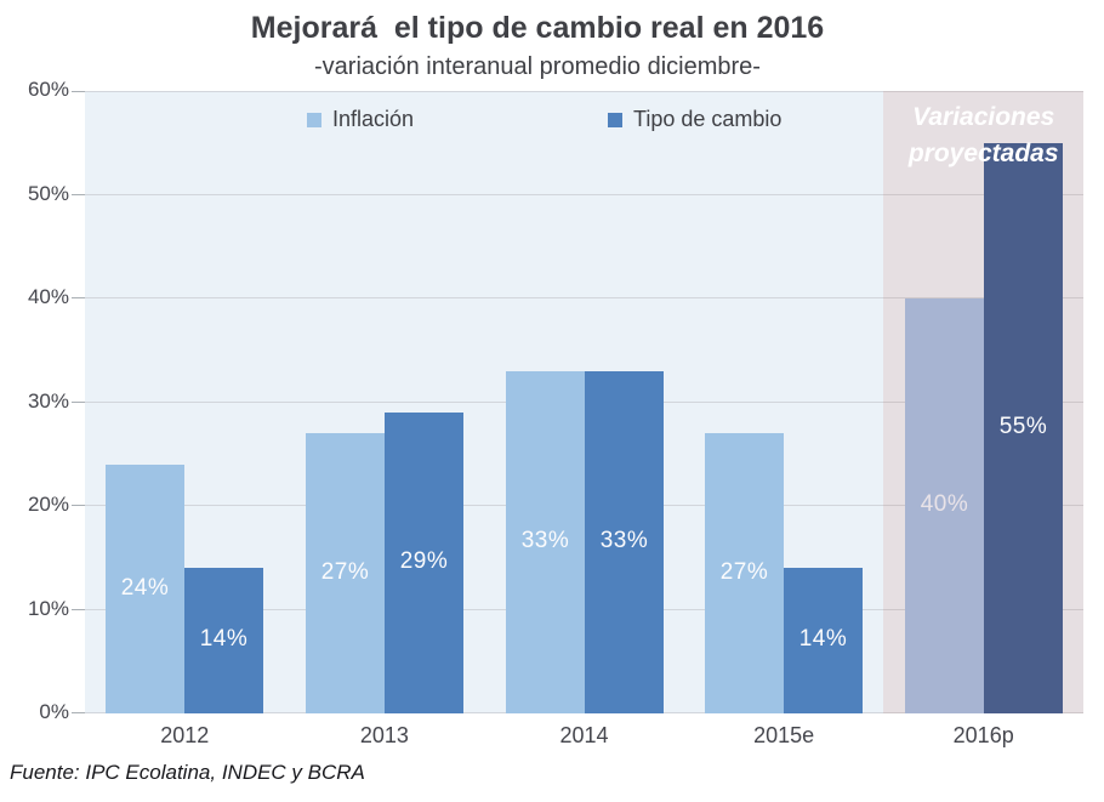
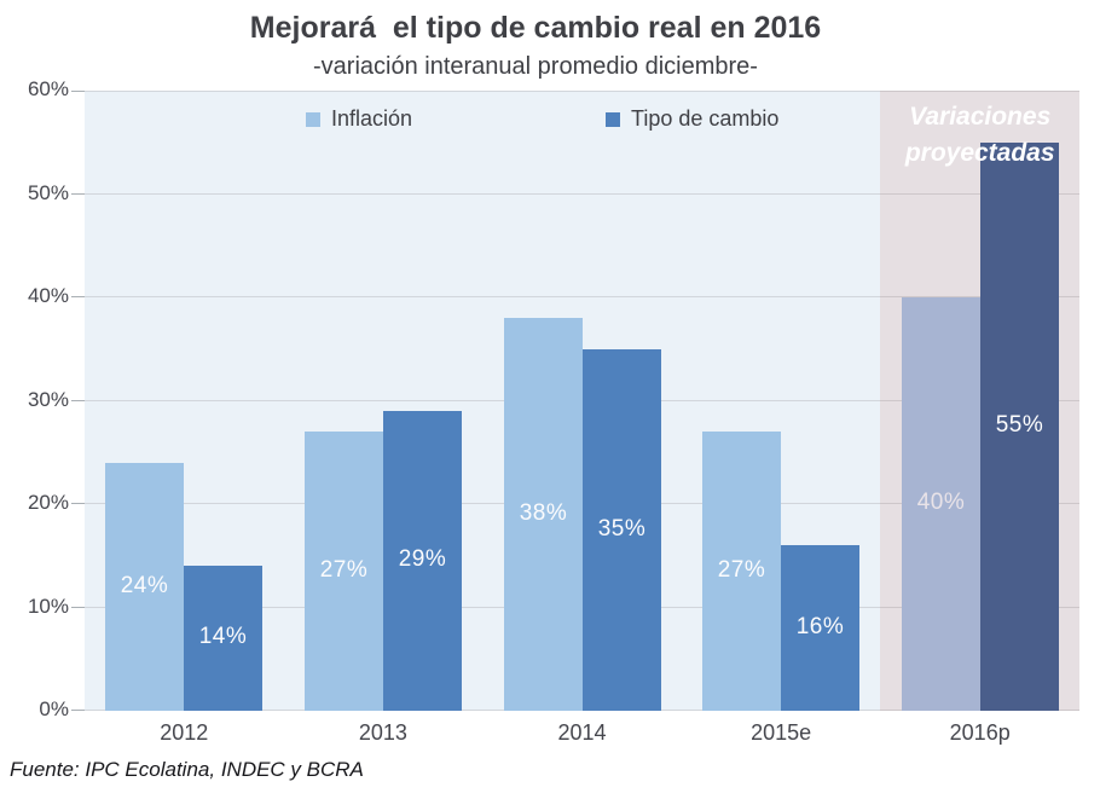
Inflación/2014: 33% -> 38%
Tipo de cambio/2014: 33% -> 35%
Tipo de cambio/2015e: 14% -> 16%
